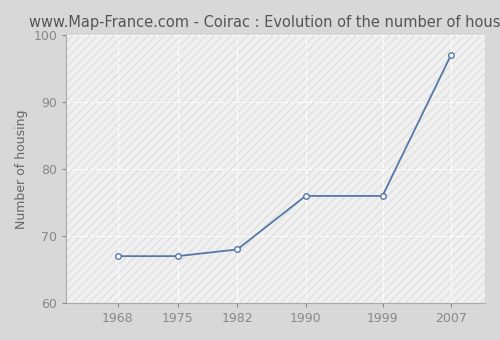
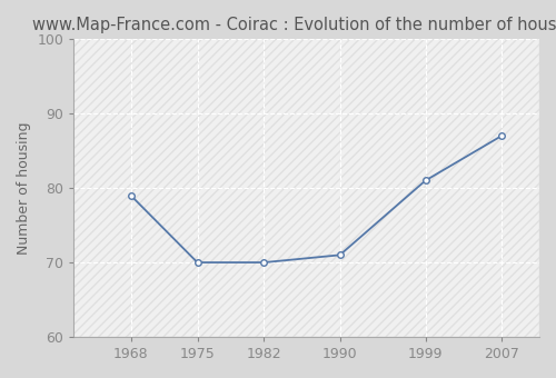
1968: 67 -> 79
1975: 67 -> 70
1982: 68 -> 70
1990: 76 -> 71
1999: 76 -> 81
2007: 97 -> 87
